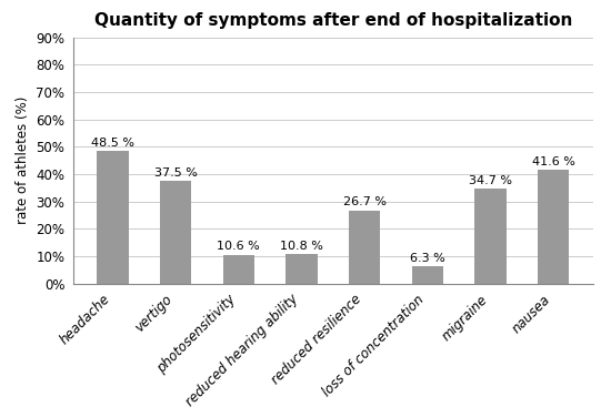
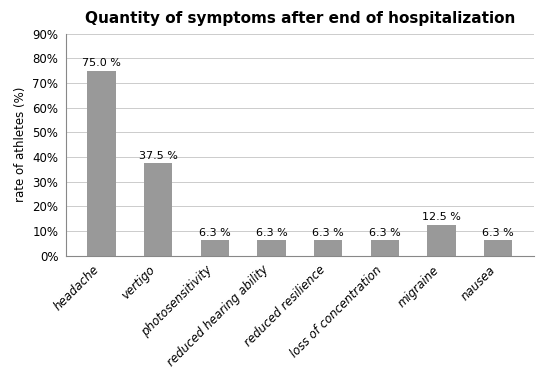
headache: 48.5 -> 75.0
photosensitivity: 10.6 -> 6.3
reduced hearing ability: 10.8 -> 6.3
reduced resilience: 26.7 -> 6.3
migraine: 34.7 -> 12.5
nausea: 41.6 -> 6.3
